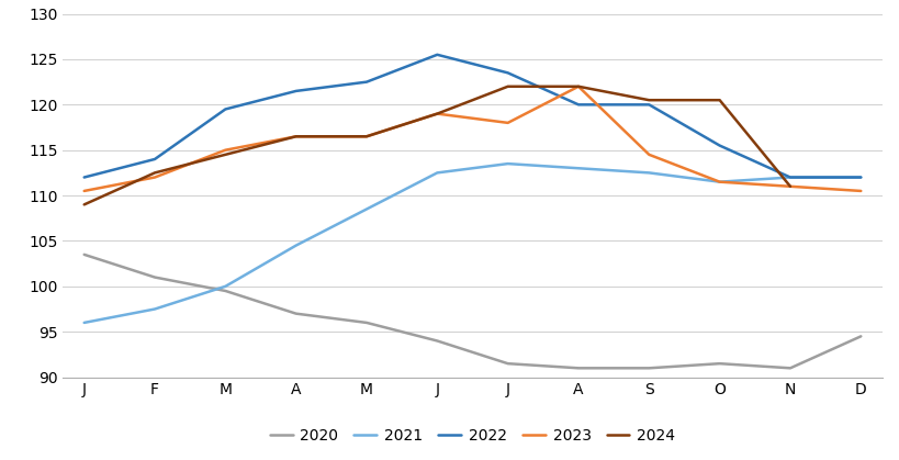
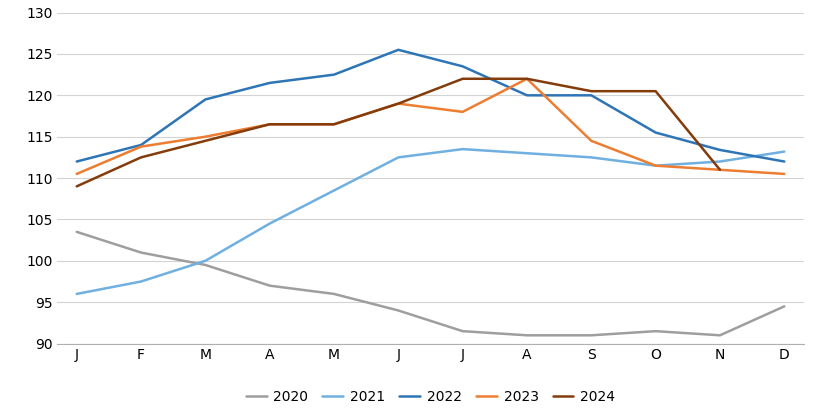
2023/F: 112.0 -> 113.8
2022/N: 112.0 -> 113.4
2021/D: 112.0 -> 113.2
